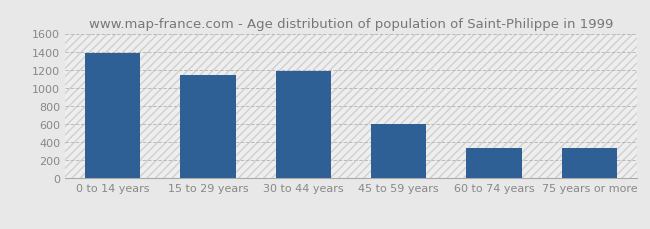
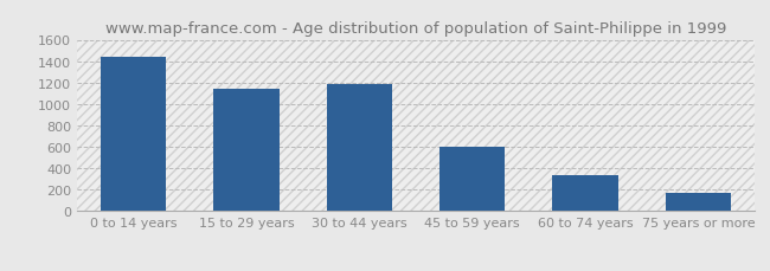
0 to 14 years: 1380 -> 1440
75 years or more: 340 -> 180
